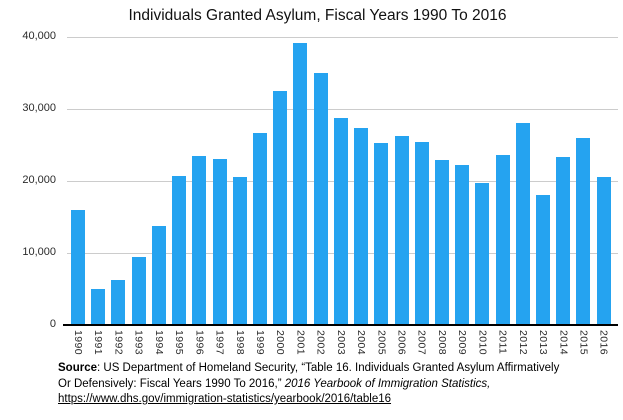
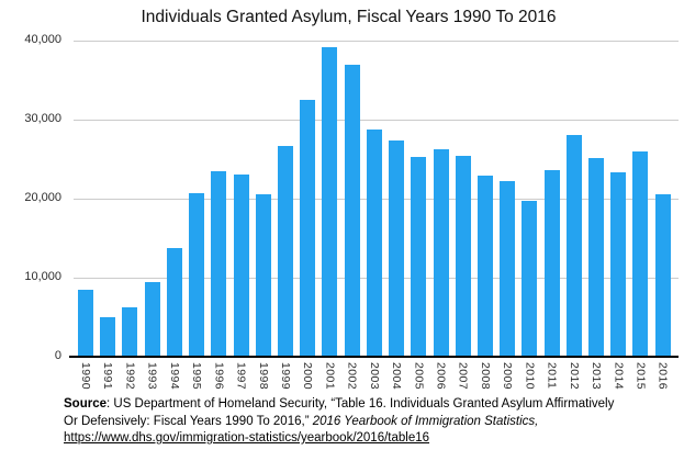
1990: 16000 -> 8000
2002: 35000 -> 37000
2013: 18000 -> 25000
